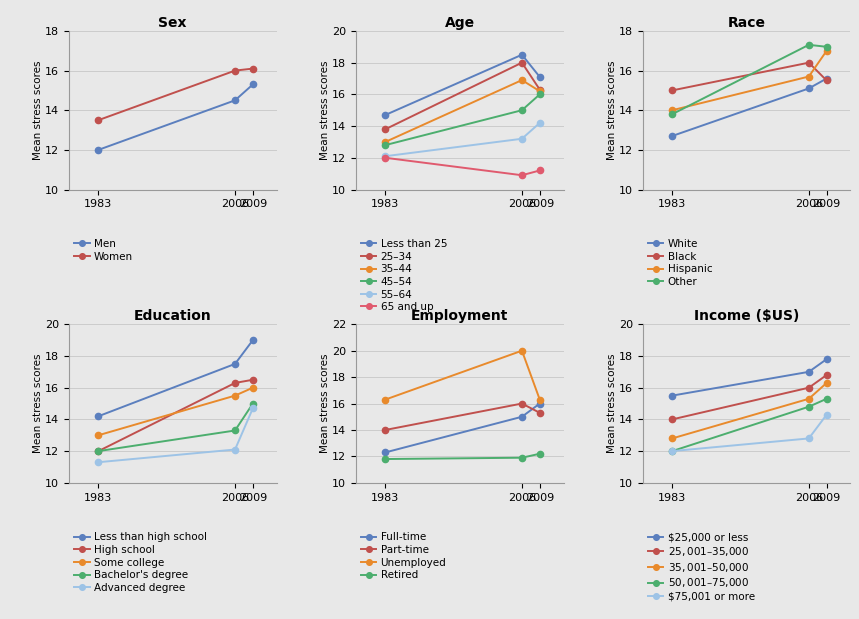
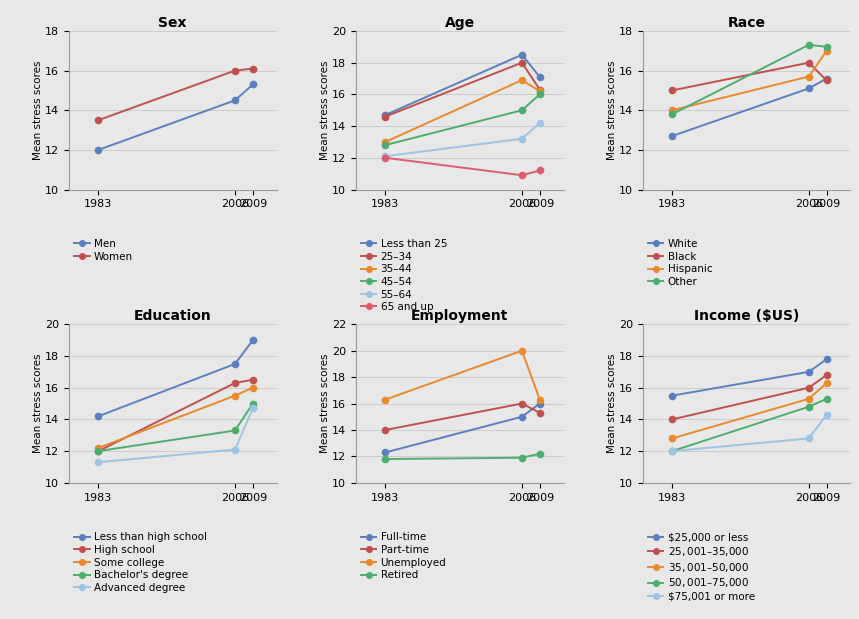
Age/25–34/1983: 13.8 -> 14.6
Education/Some college/1983: 13.0 -> 12.2
